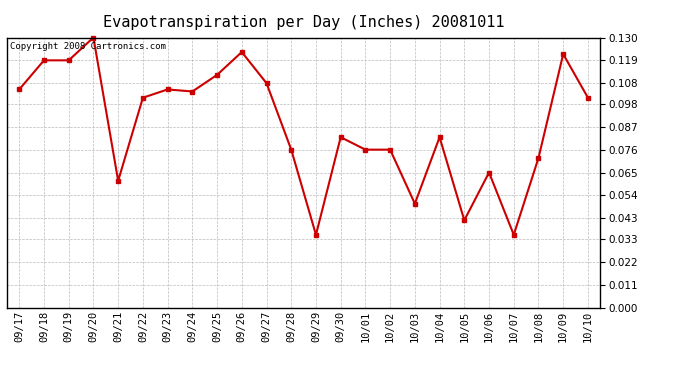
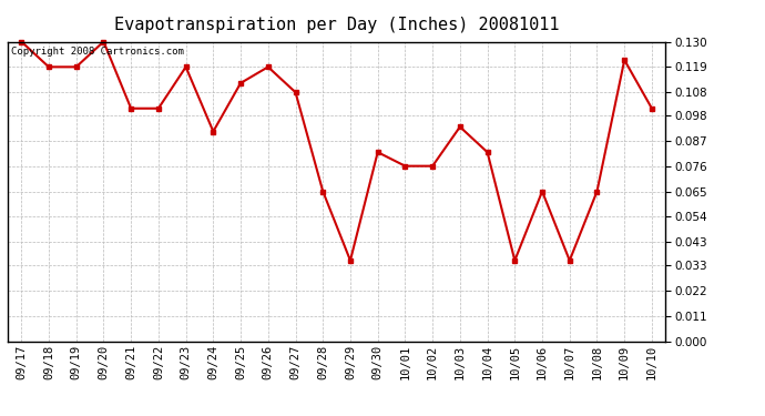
09/17: 0.105 -> 0.130
09/21: 0.061 -> 0.101
09/23: 0.105 -> 0.119
09/24: 0.104 -> 0.091
09/26: 0.123 -> 0.119
09/28: 0.076 -> 0.065
10/03: 0.050 -> 0.093
10/05: 0.042 -> 0.035
10/08: 0.072 -> 0.065
